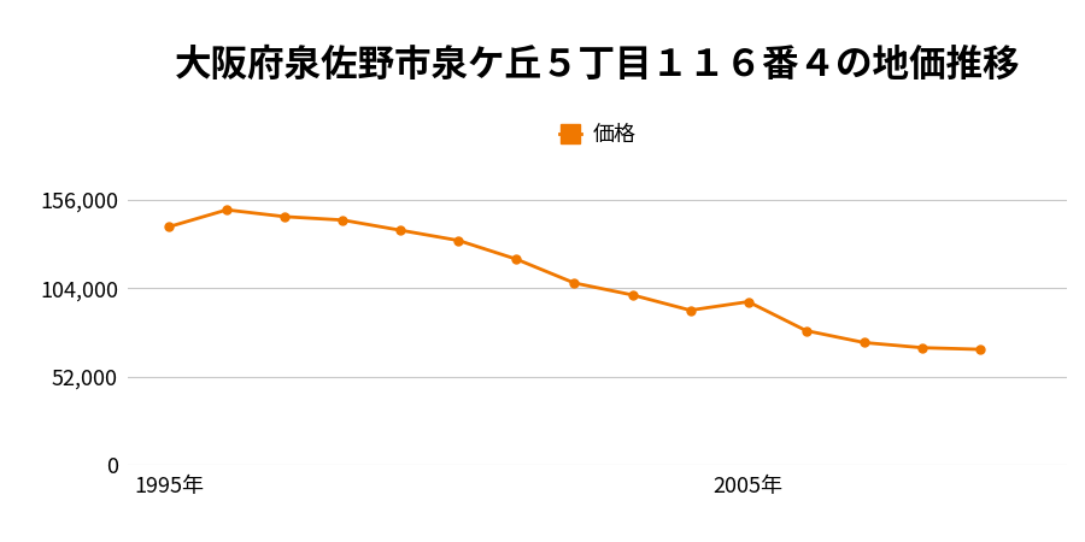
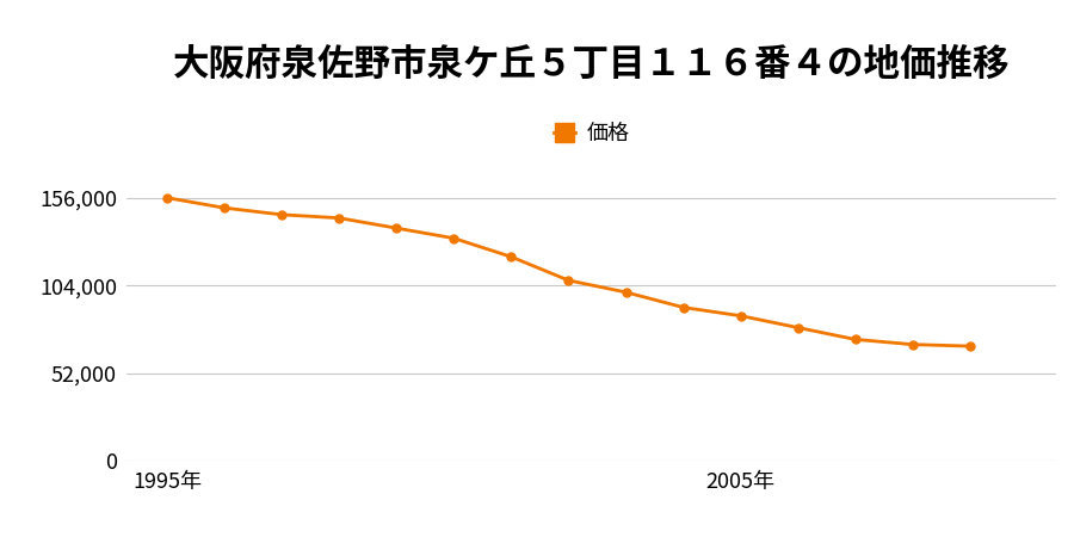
1995年: 140,000 -> 156,000
2005年: 96,000 -> 86,000
